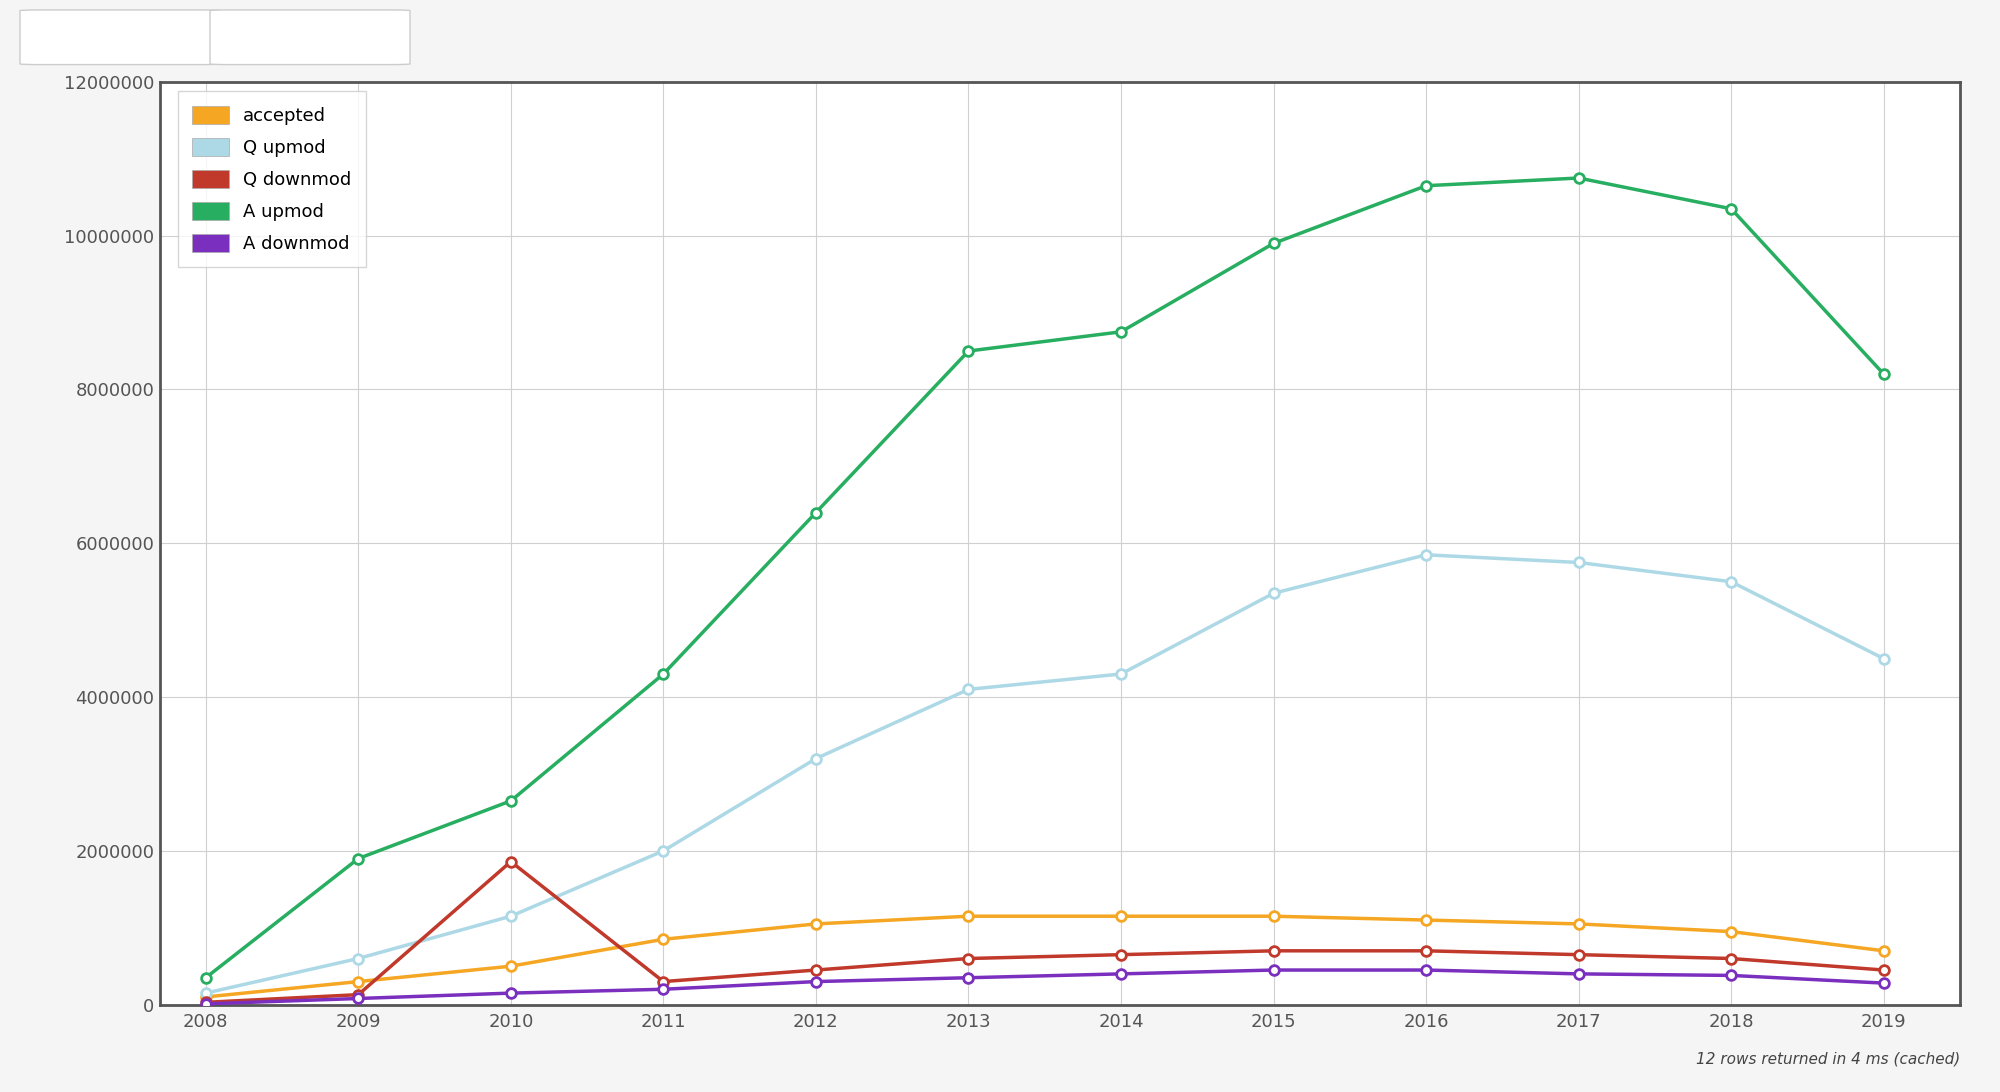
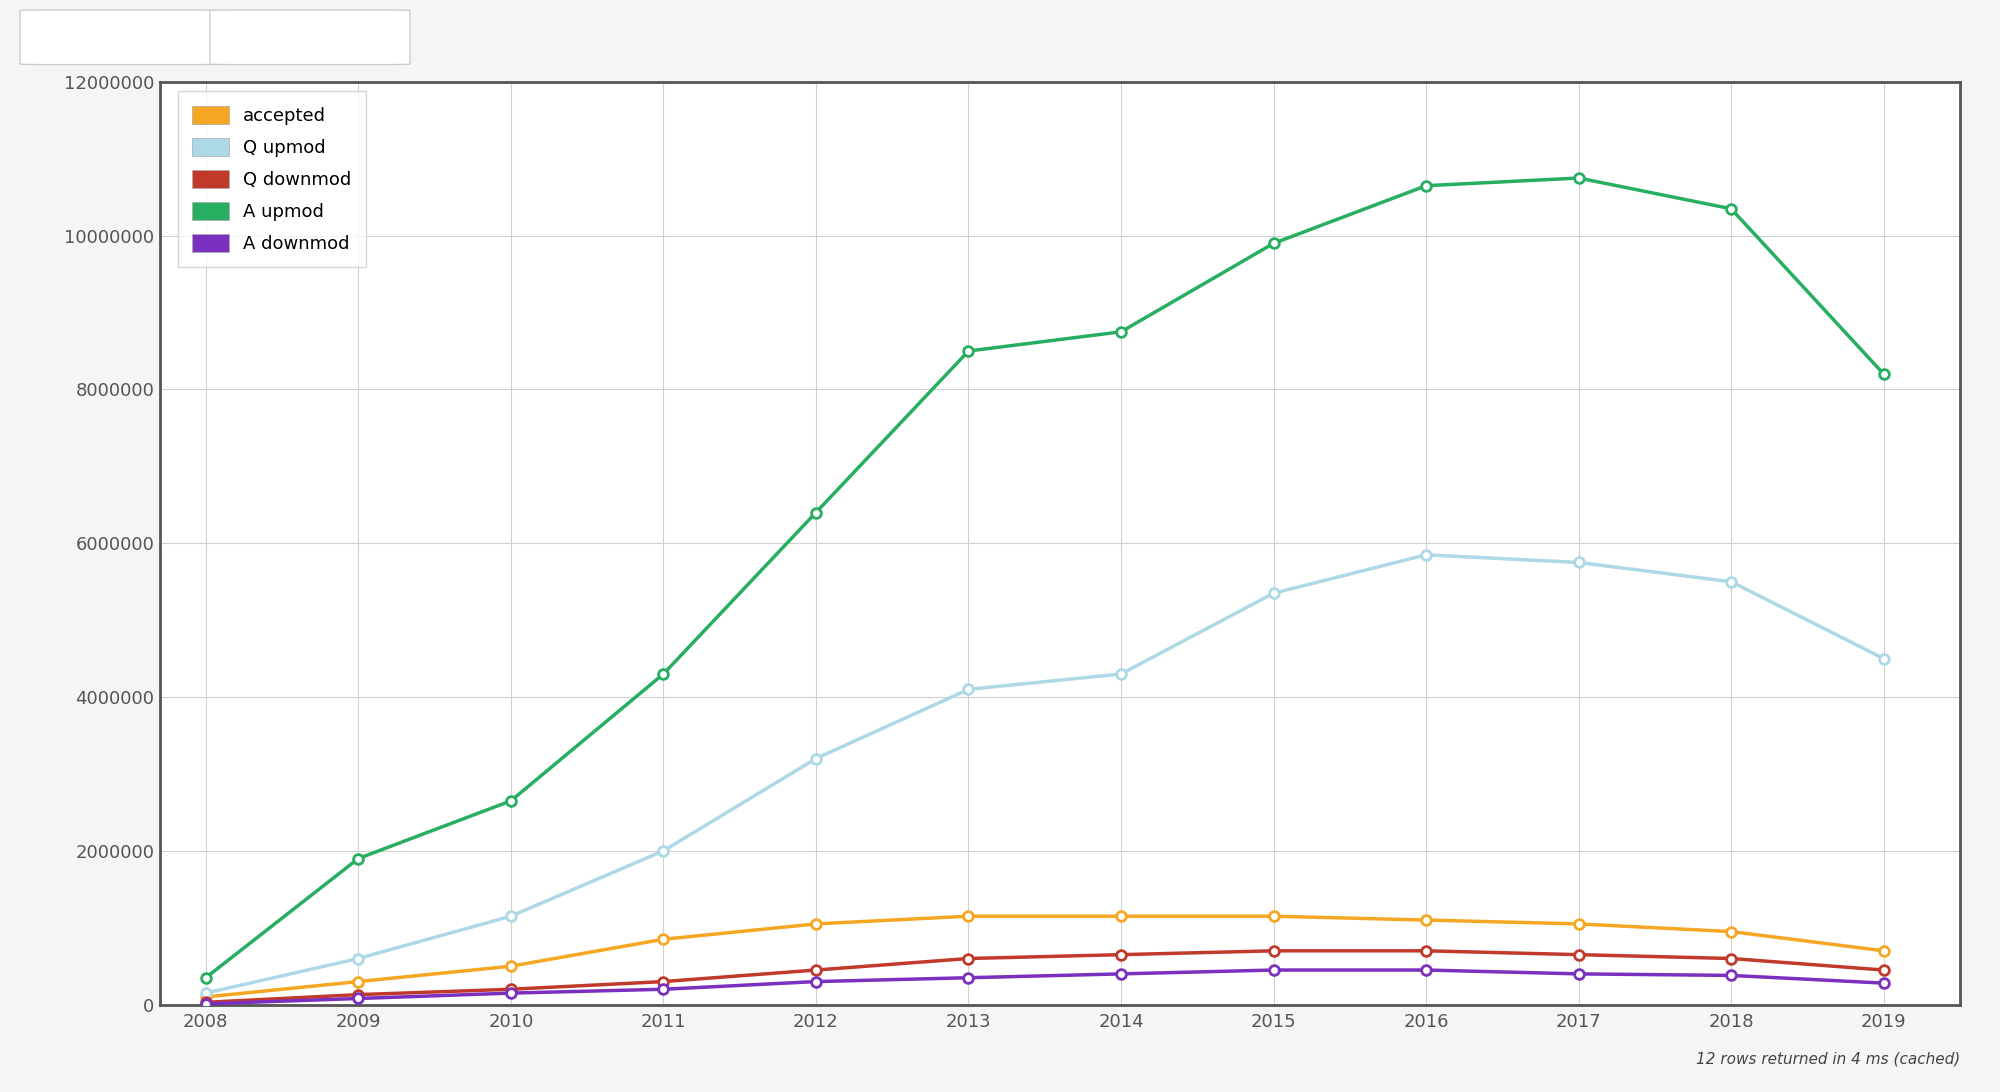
Q downmod/2010: 1860000 -> 200000
